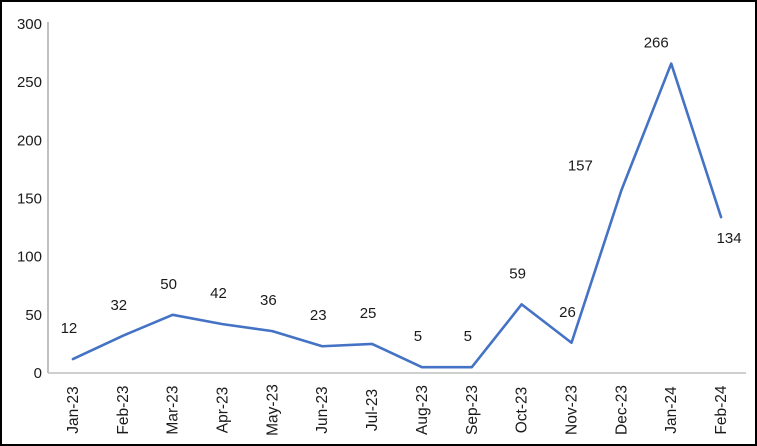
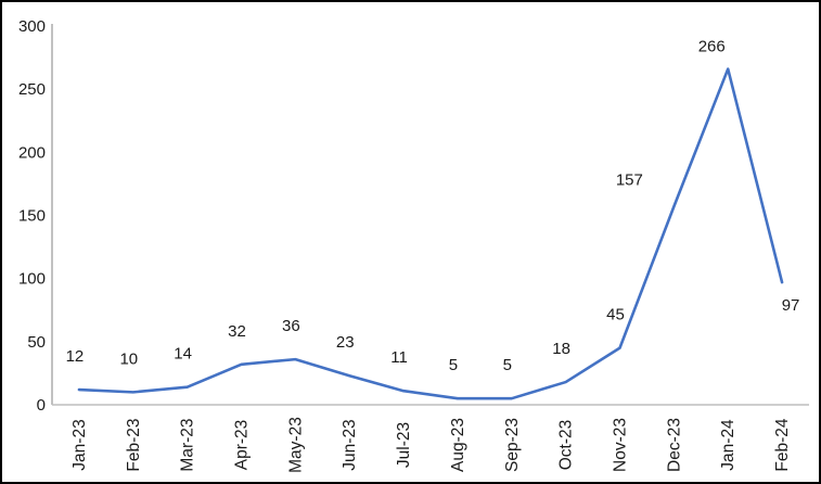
Feb-23: 32 -> 10
Mar-23: 50 -> 14
Apr-23: 42 -> 32
Jul-23: 25 -> 11
Oct-23: 59 -> 18
Nov-23: 26 -> 45
Feb-24: 134 -> 97
